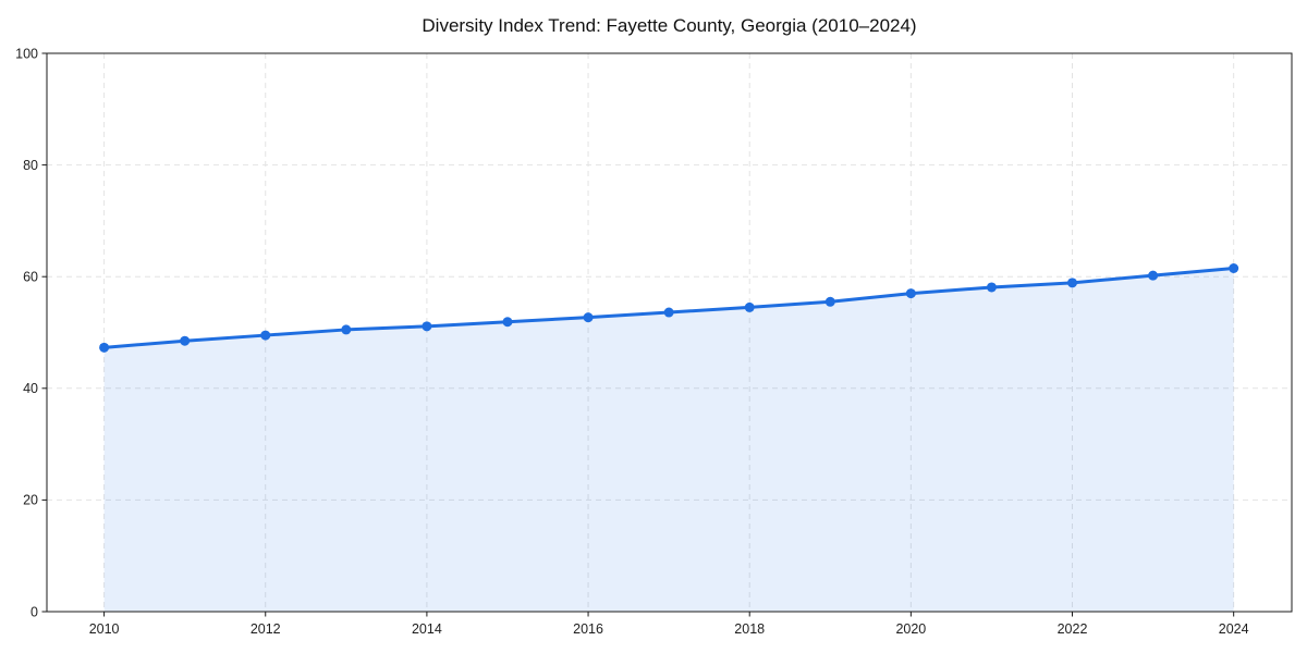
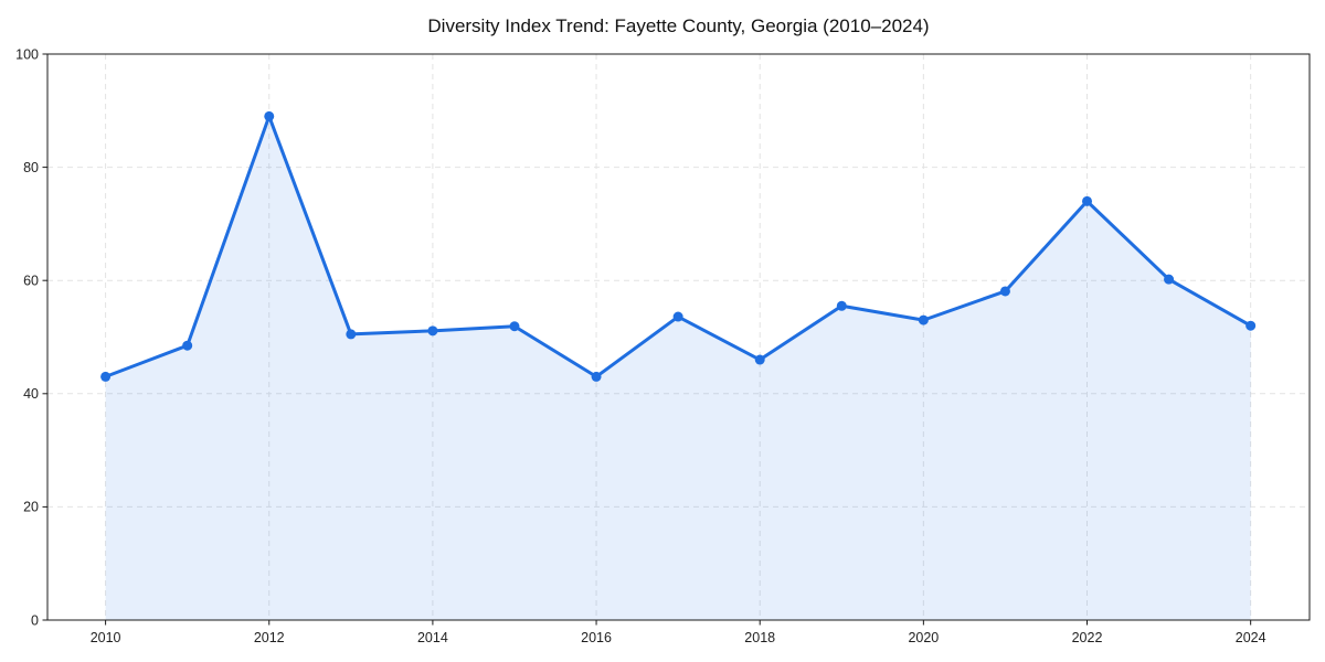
2010: 47 -> 43
2012: 50 -> 89
2016: 53 -> 43
2018: 54 -> 46
2020: 57 -> 53
2022: 59 -> 74
2024: 62 -> 52
